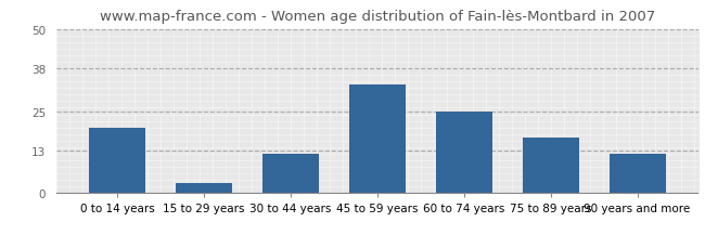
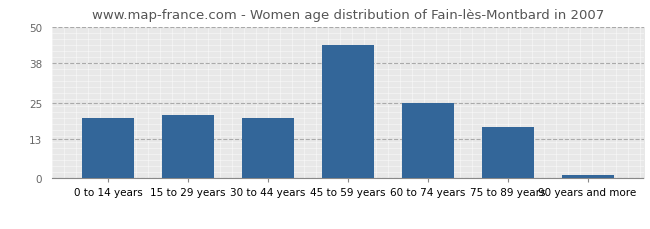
15 to 29 years: 3 -> 21
30 to 44 years: 12 -> 20
45 to 59 years: 33 -> 44
90 years and more: 12 -> 1
